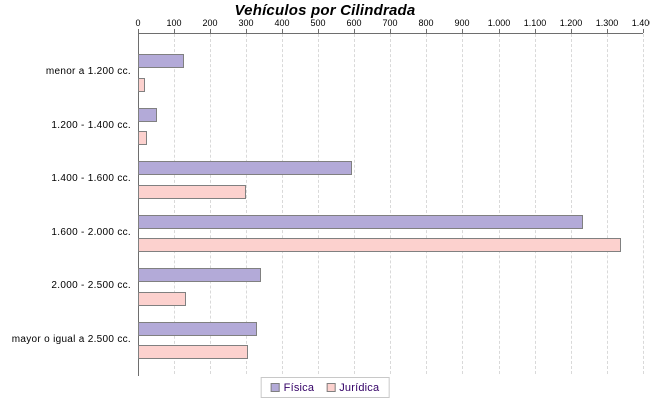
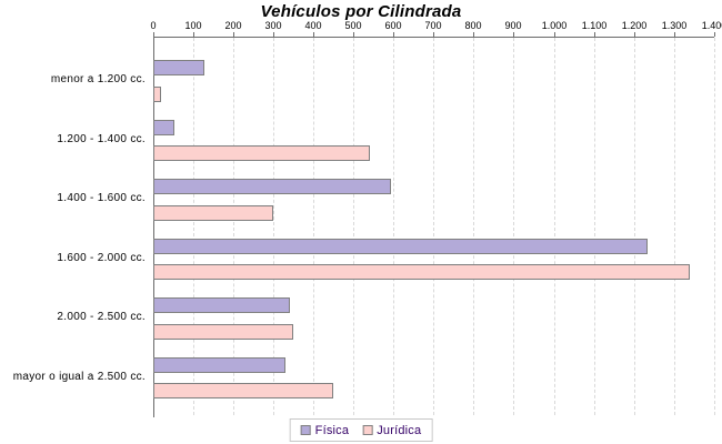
Jurídica/1.200 - 1.400 cc.: 20 -> 540
Jurídica/2.000 - 2.500 cc.: 130 -> 350
Jurídica/mayor o igual a 2.500 cc.: 300 -> 450
